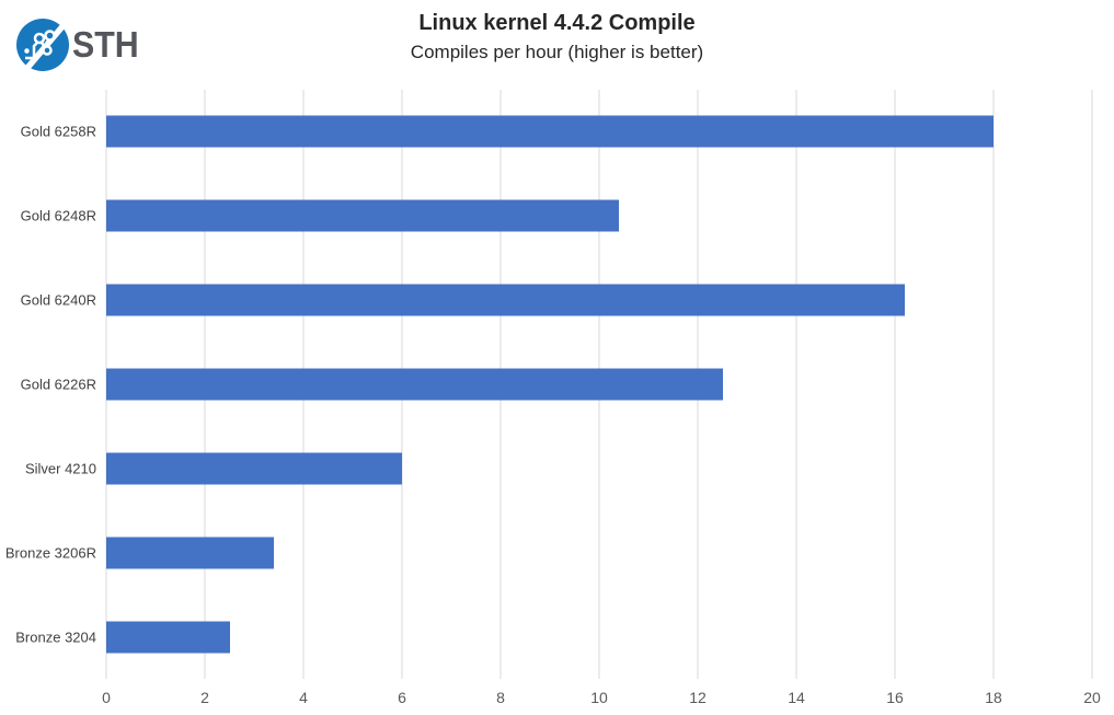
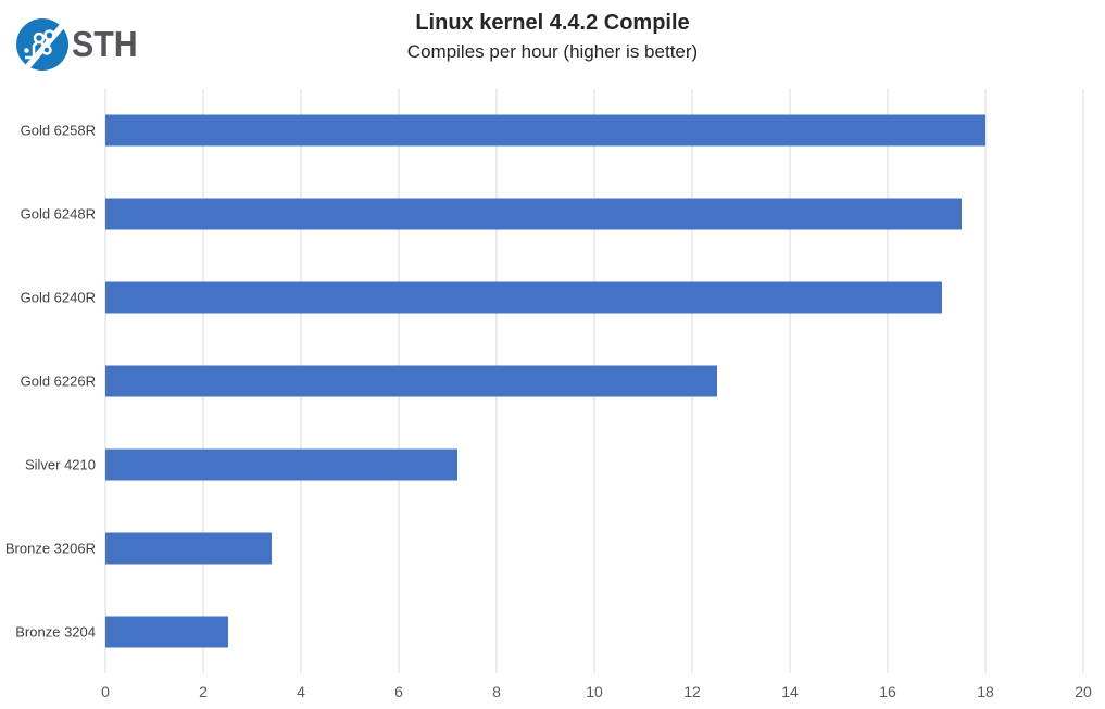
Gold 6248R: 10.4 -> 17.5
Gold 6240R: 16.2 -> 17.1
Silver 4210: 6.0 -> 7.2
